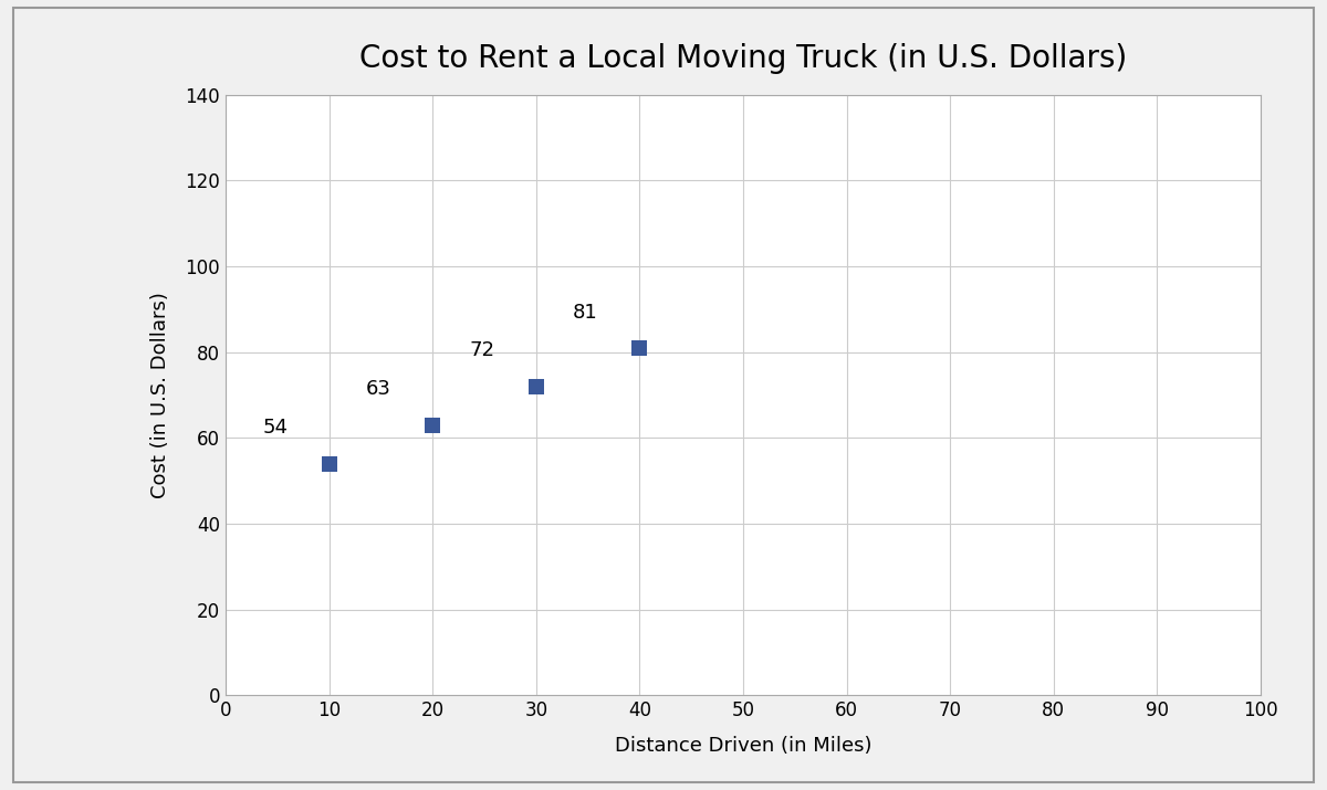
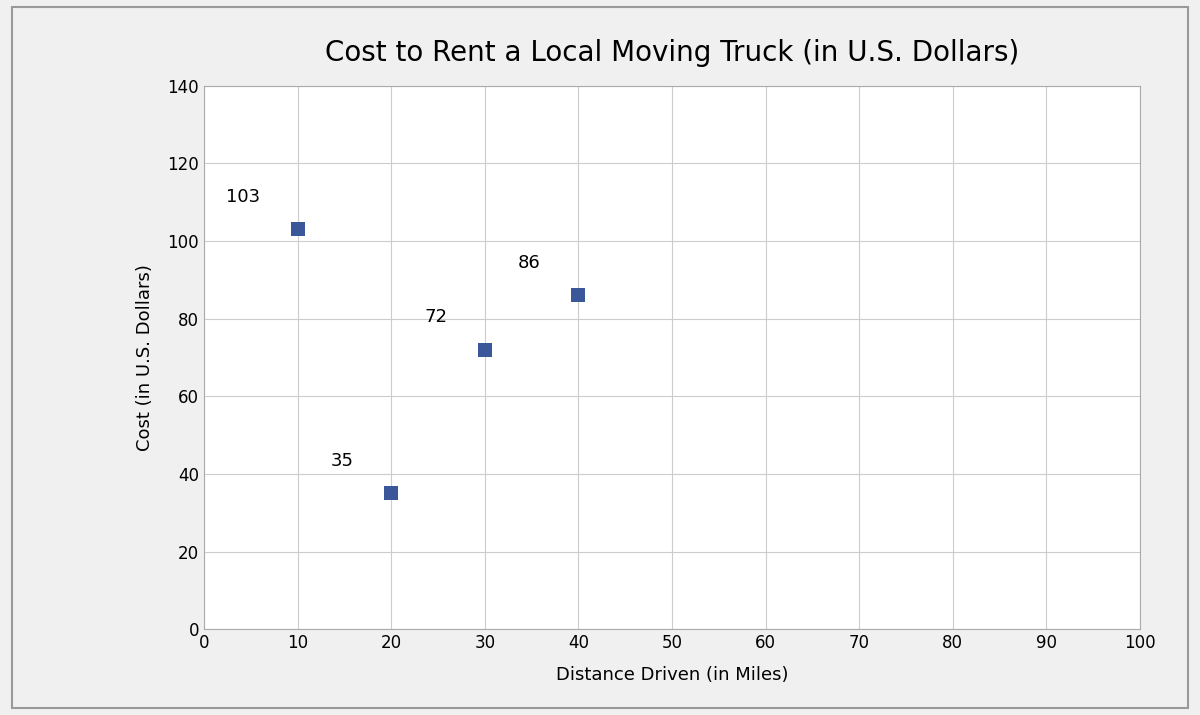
10: 54 -> 103
20: 63 -> 35
40: 81 -> 86
